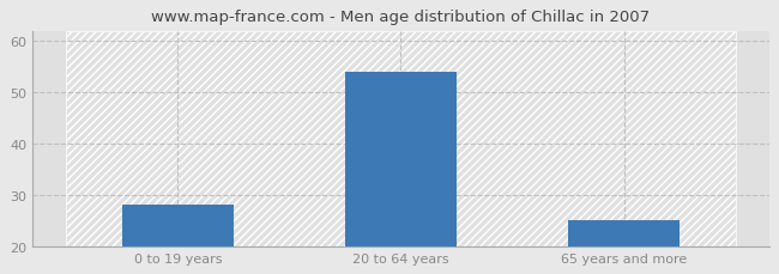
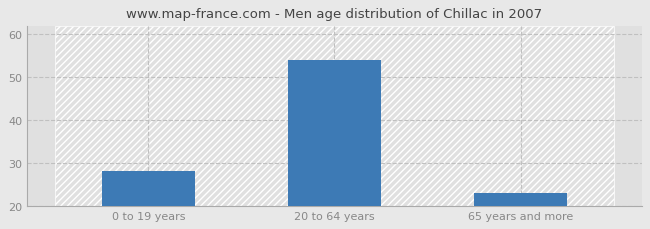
65 years and more: 25 -> 23
